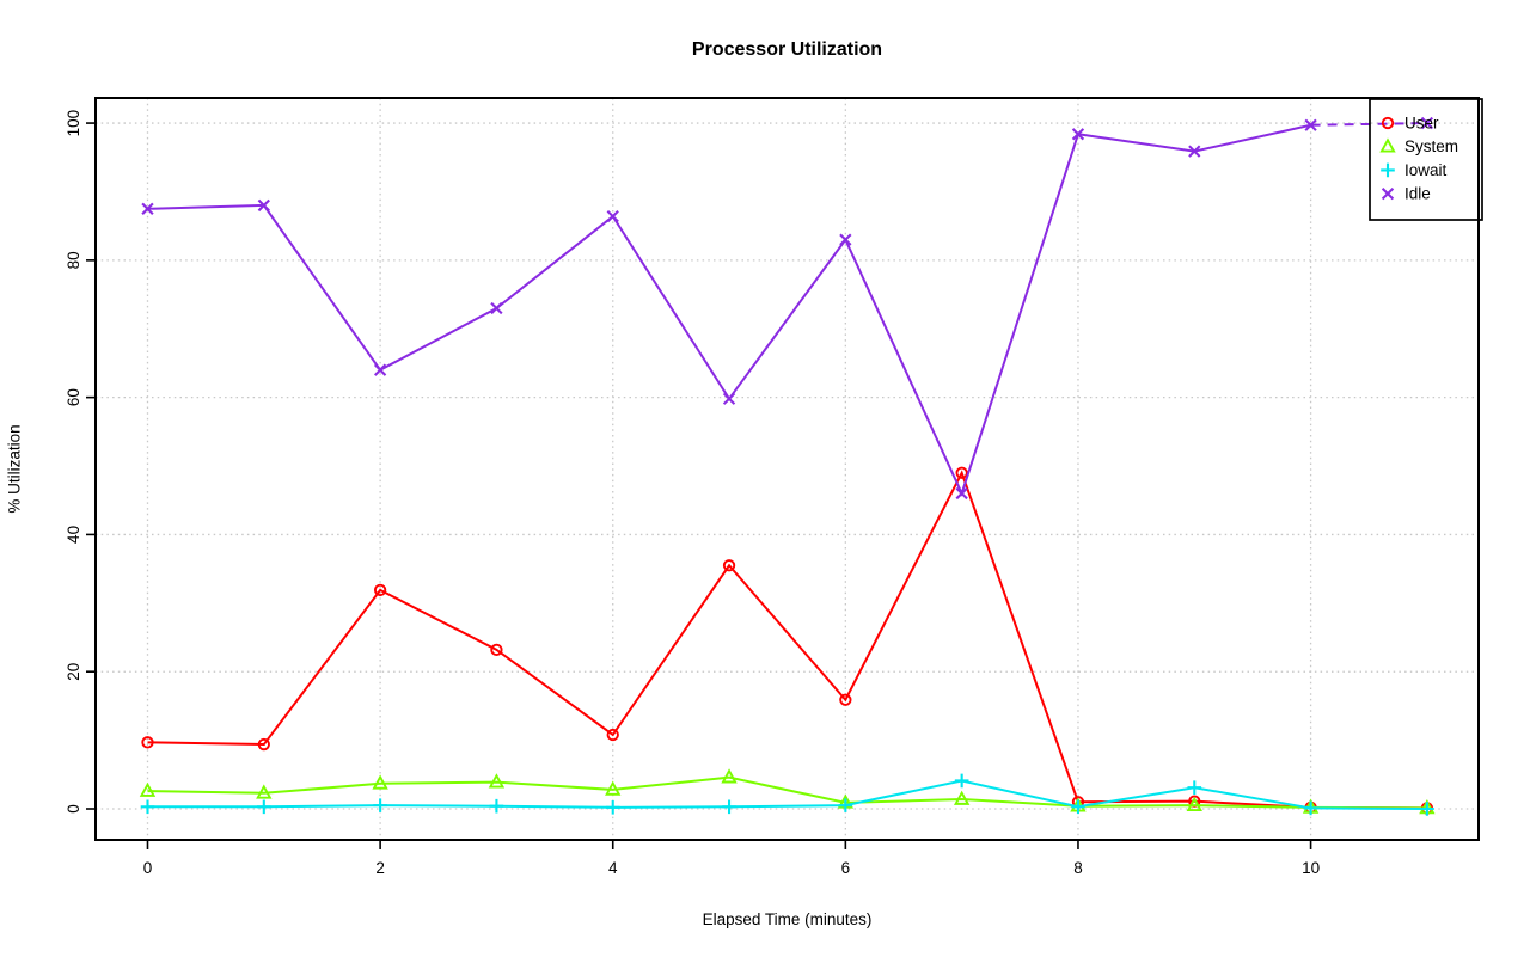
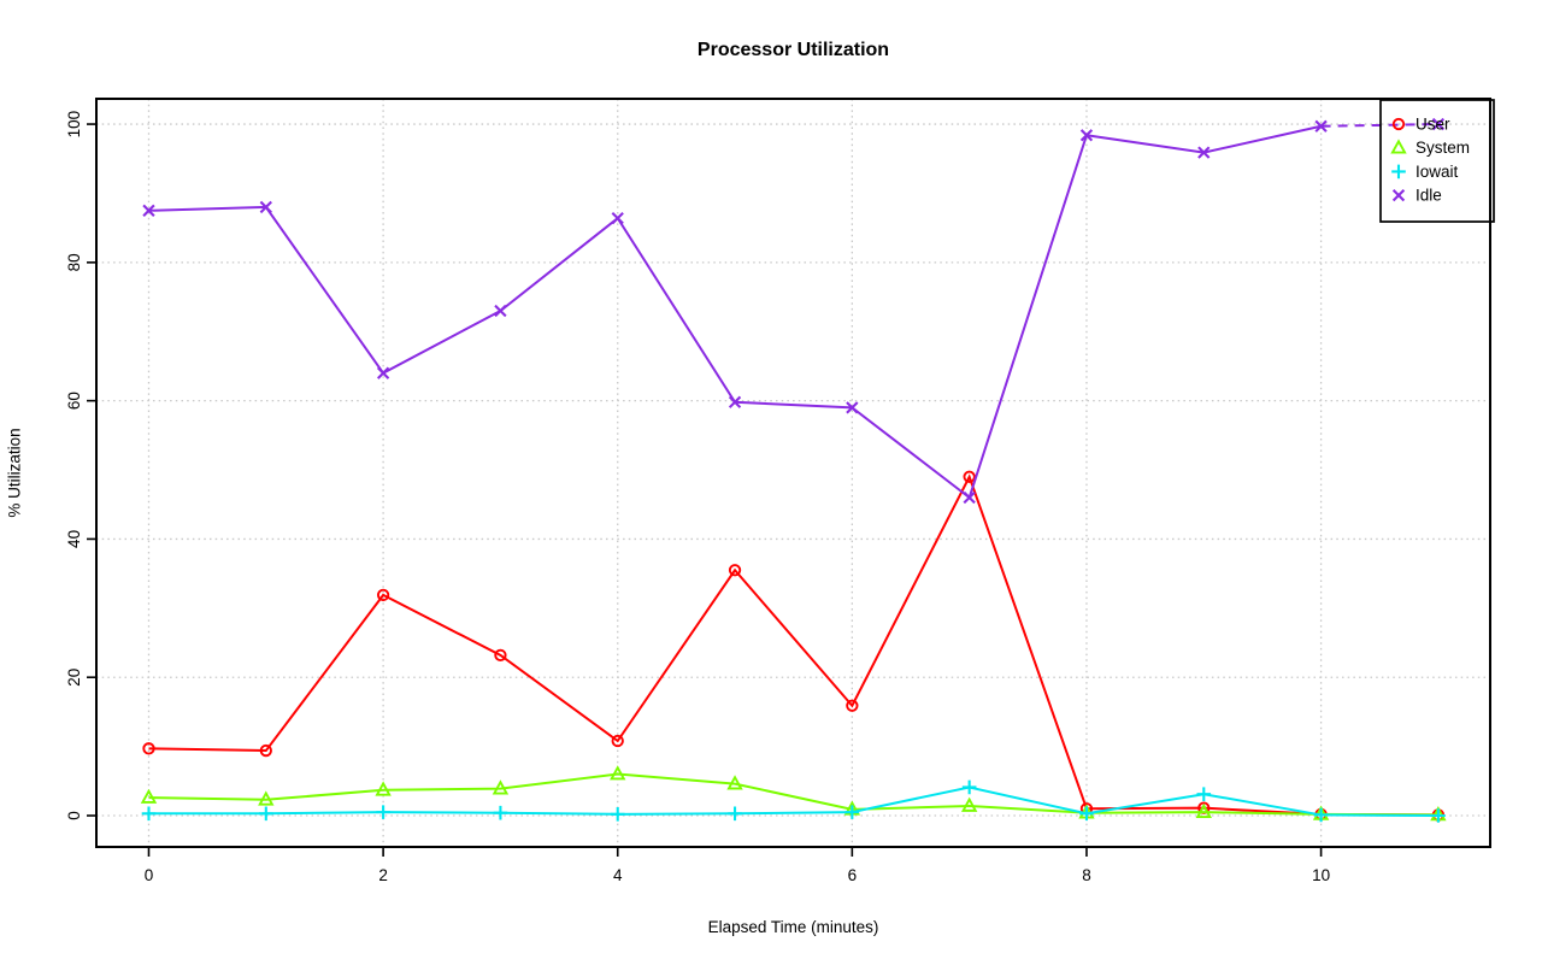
System/4: 3 -> 6
Idle/6: 83 -> 59
